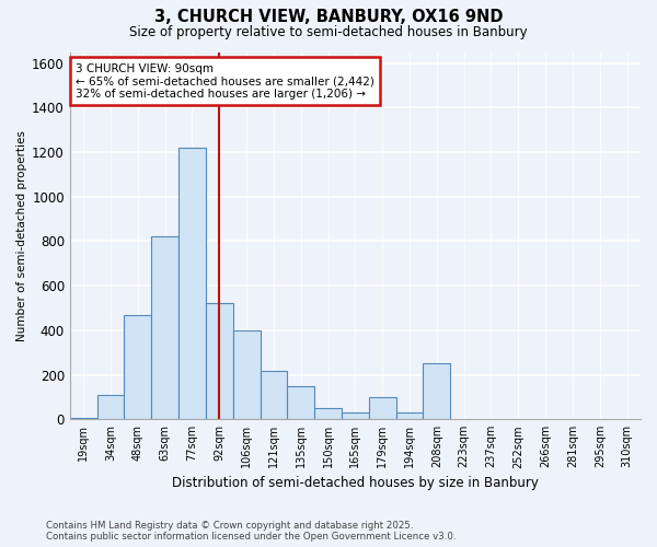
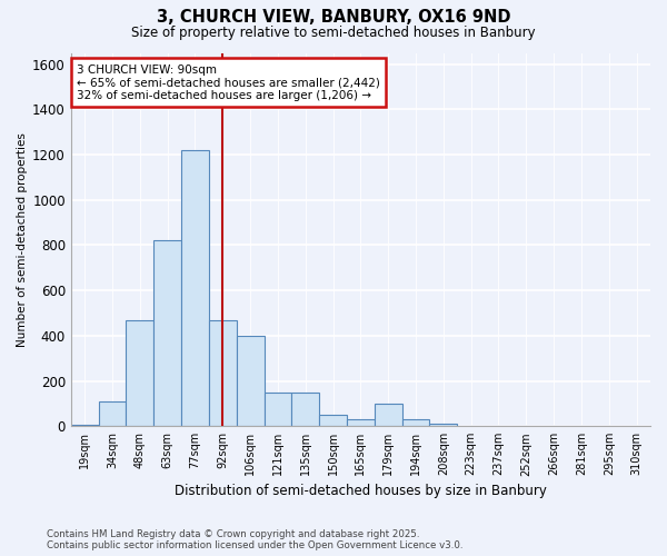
92sqm: 520 -> 470
121sqm: 215 -> 150
208sqm: 250 -> 10
